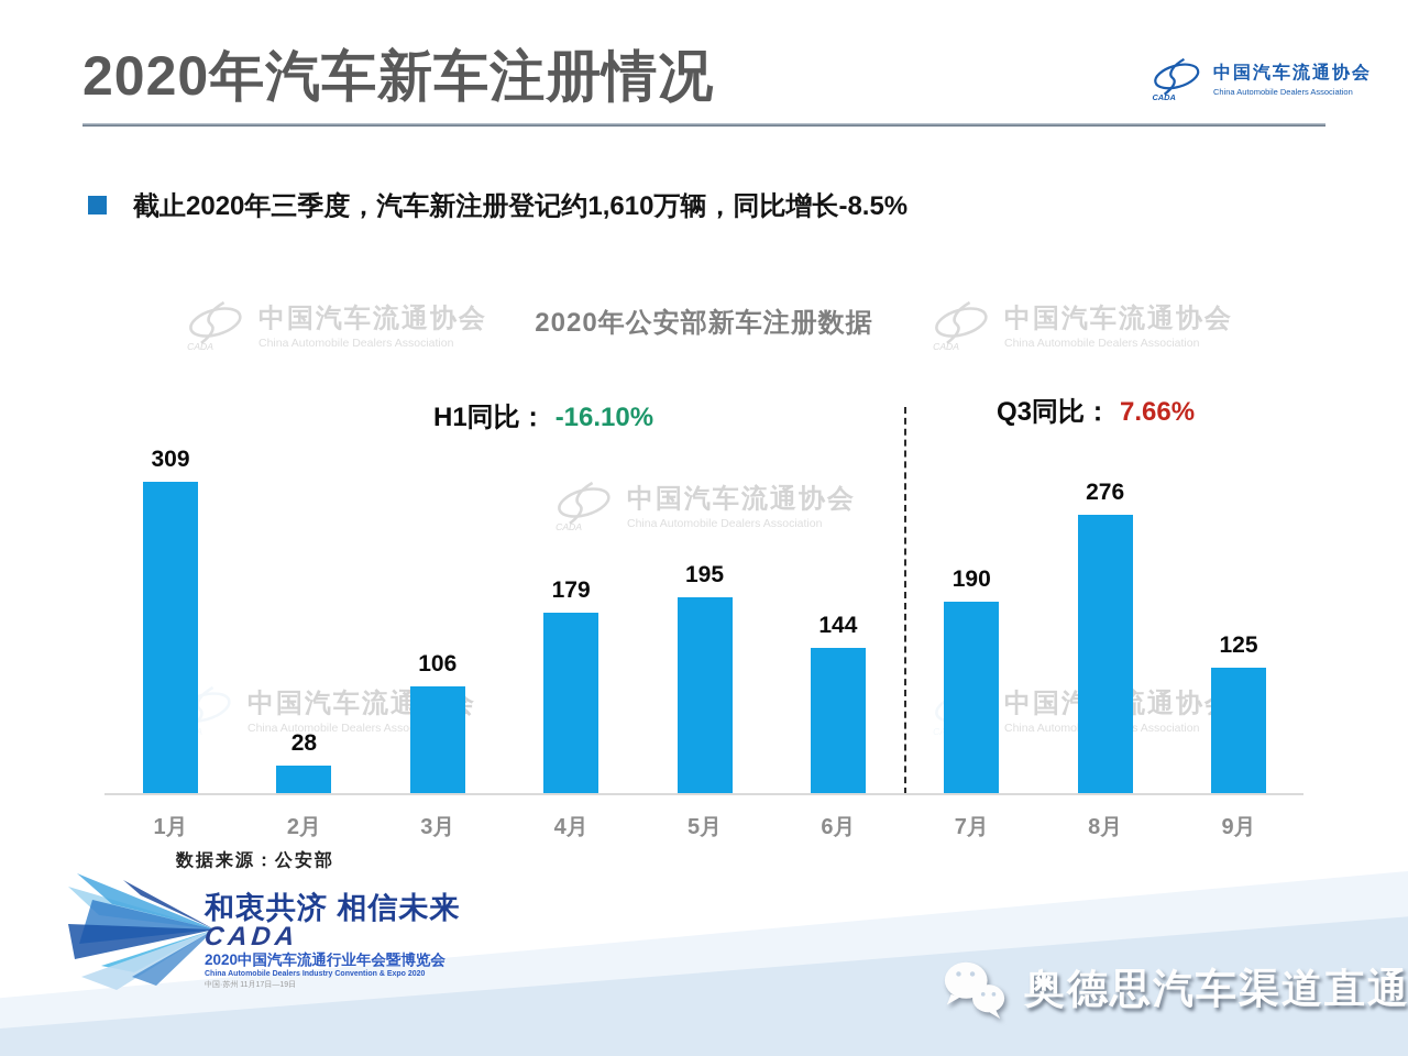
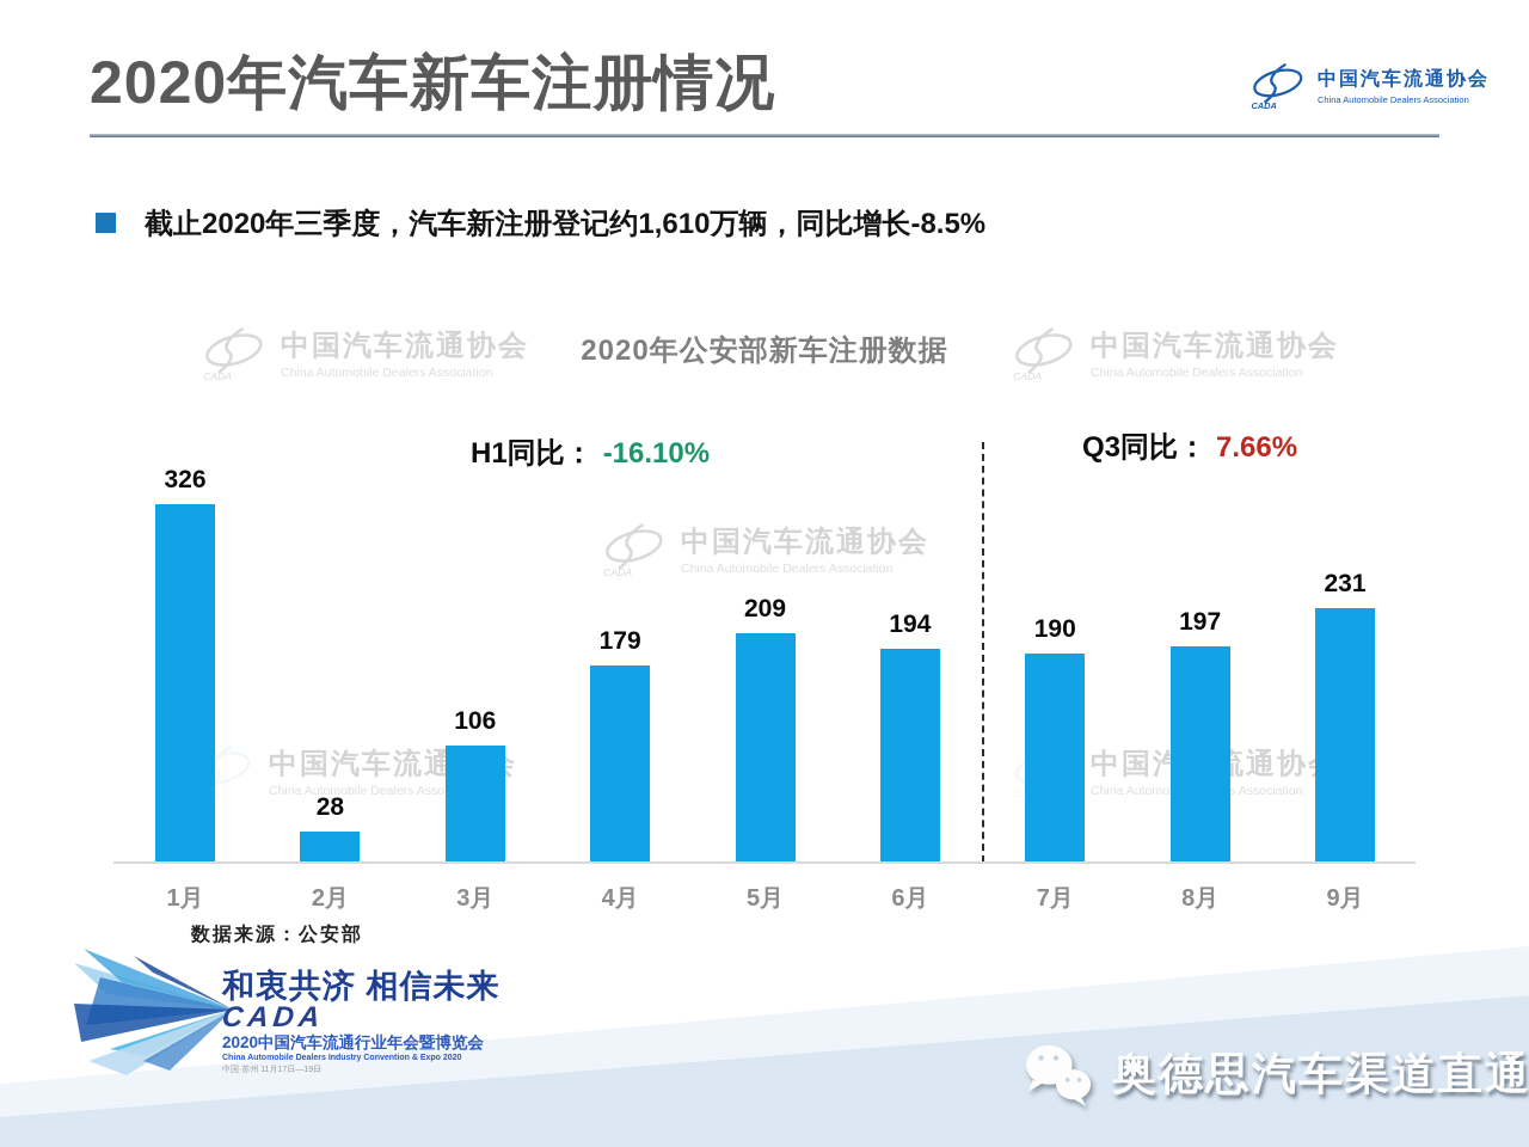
1月: 309 -> 326
5月: 195 -> 209
6月: 144 -> 194
8月: 276 -> 197
9月: 125 -> 231
